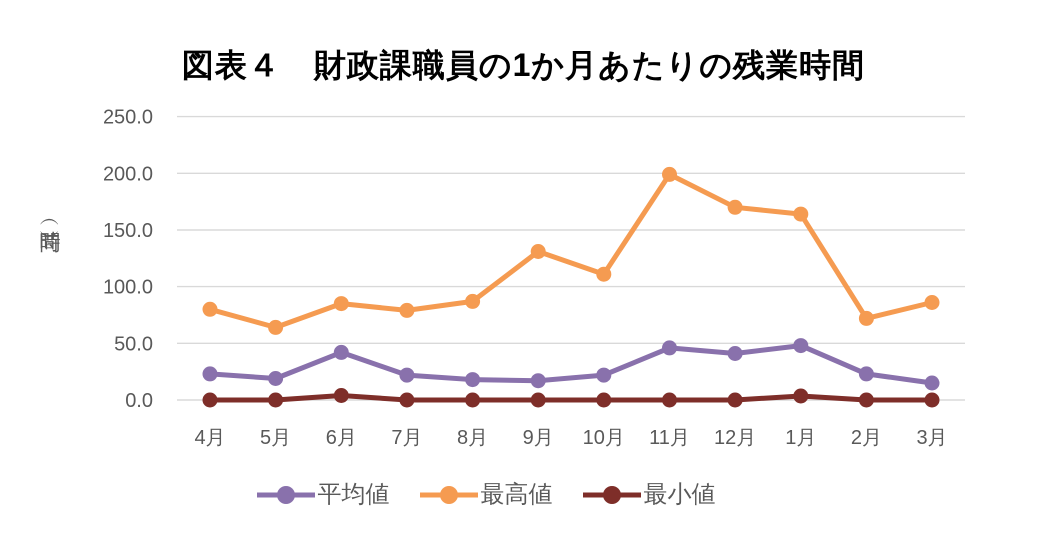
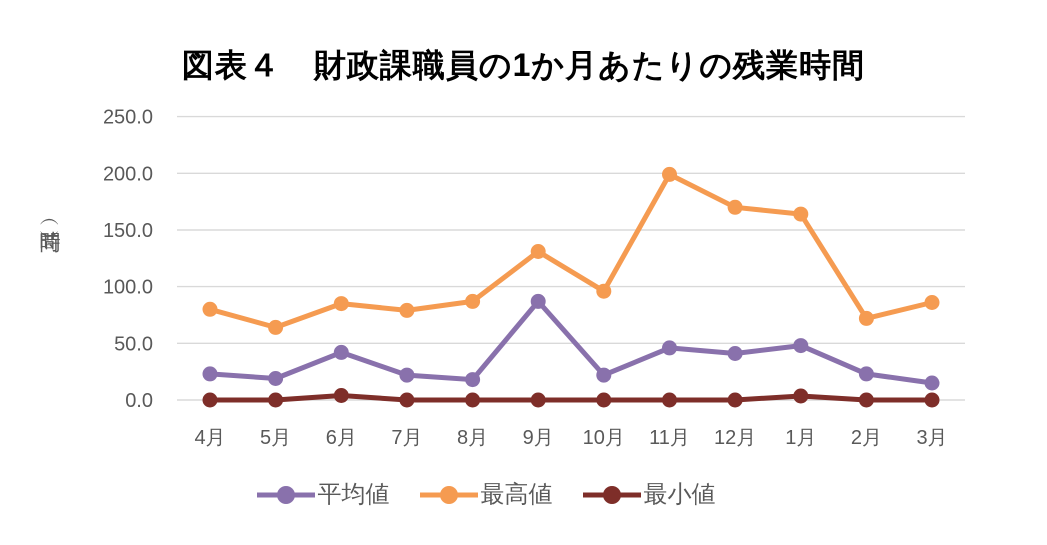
平均値/9月: 17 -> 87
最高値/10月: 111 -> 96
